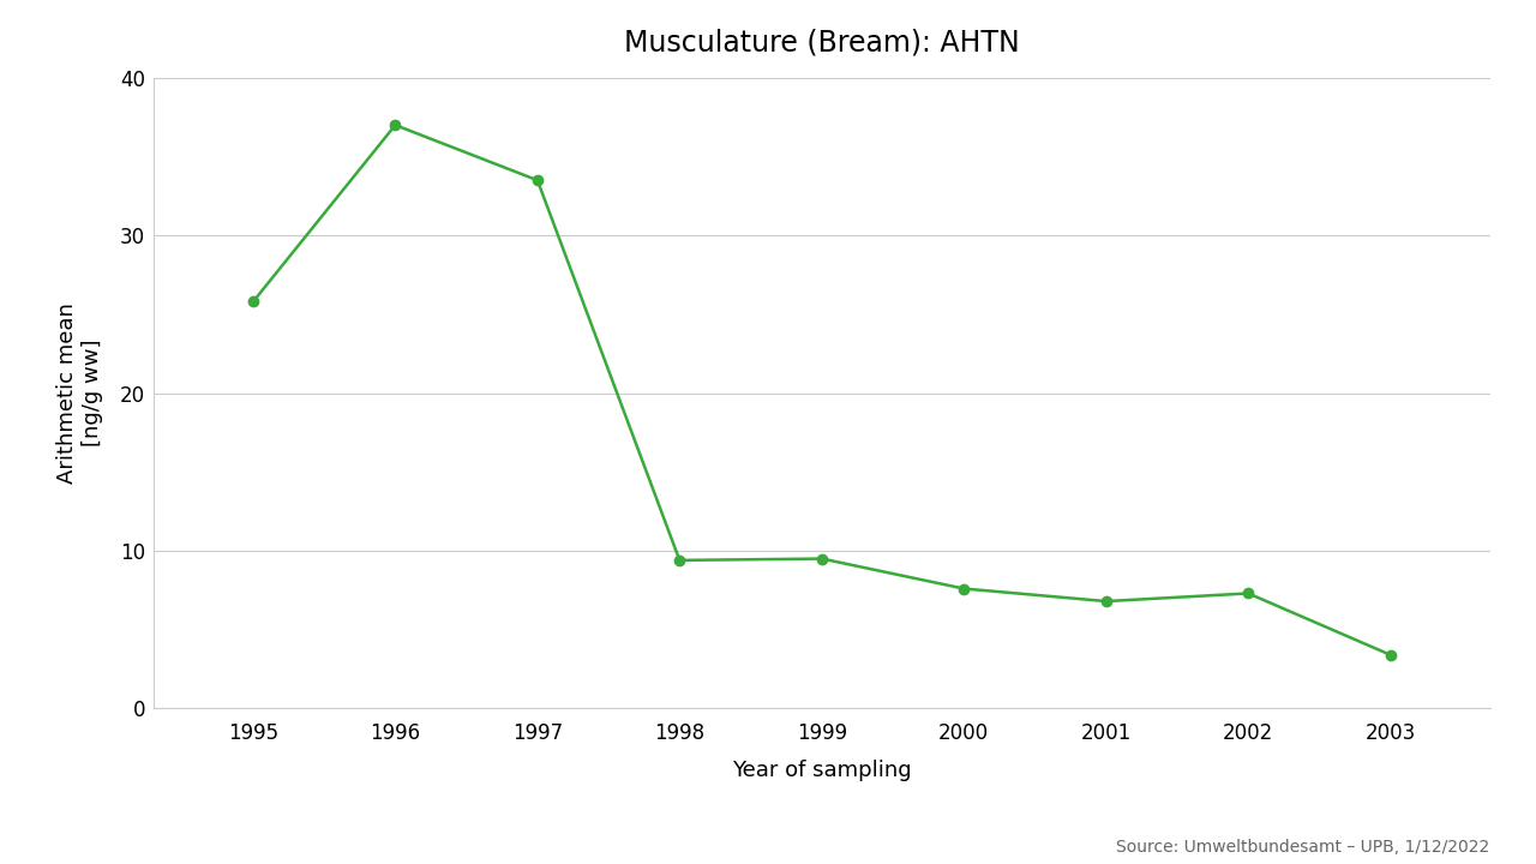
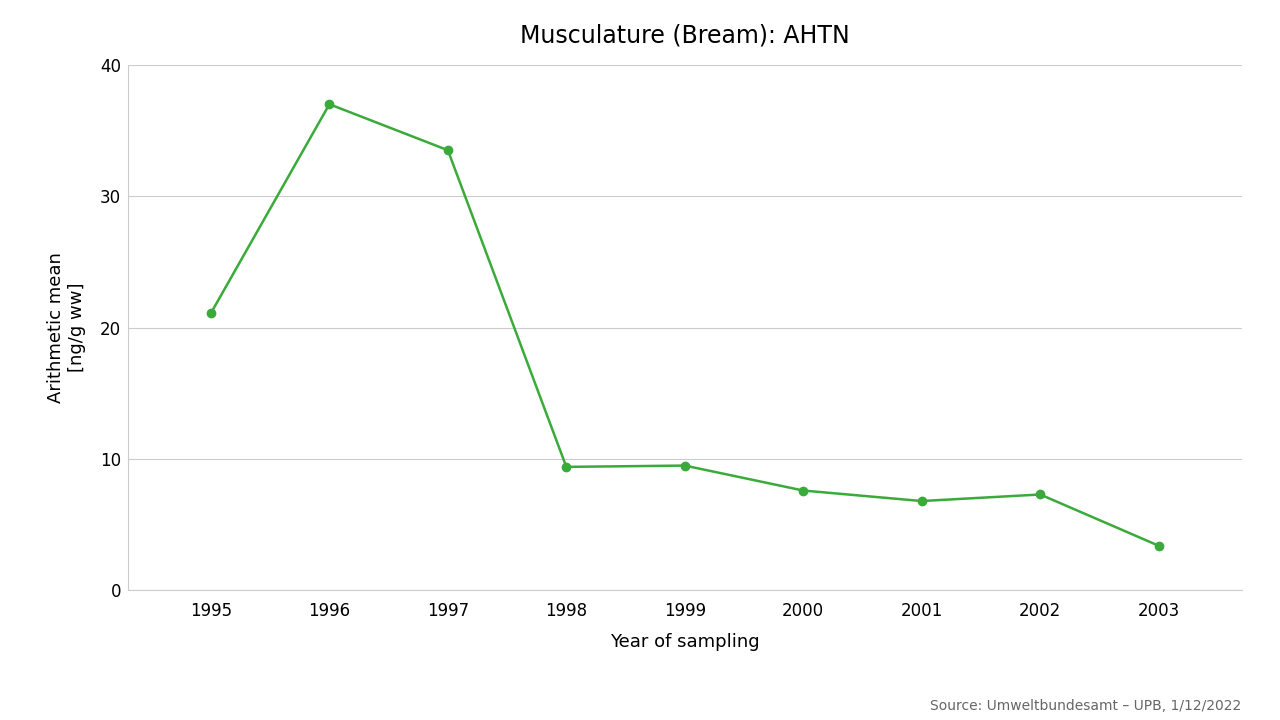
1995: 25.8 -> 21.1
